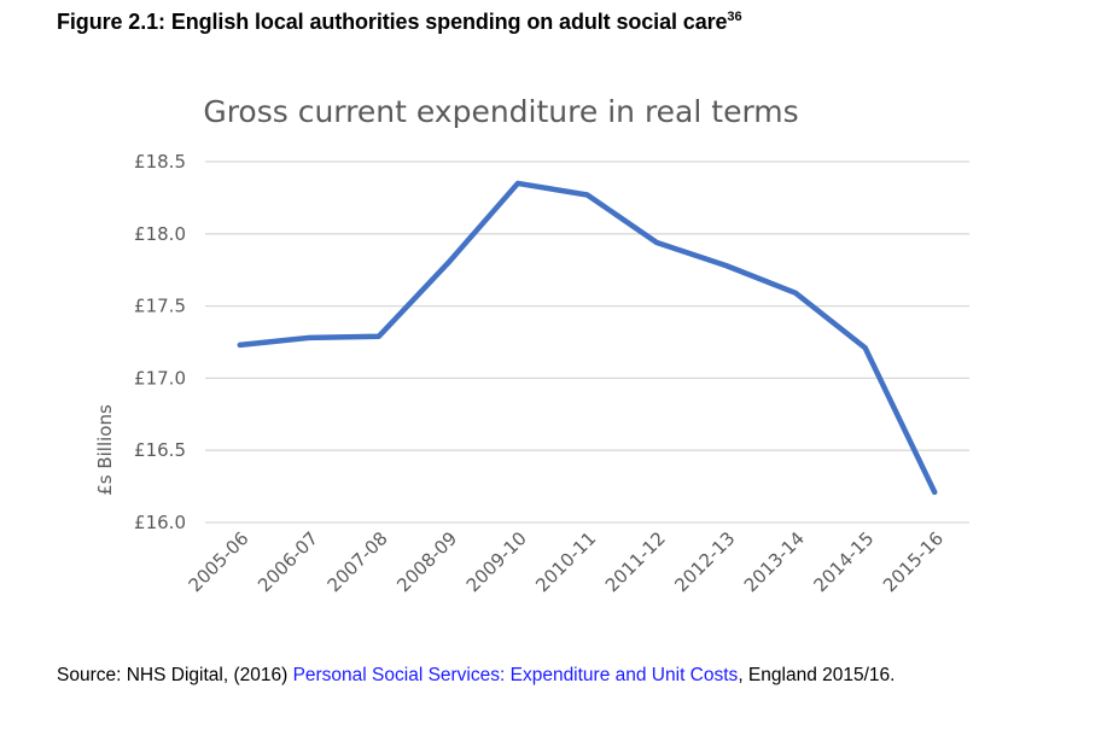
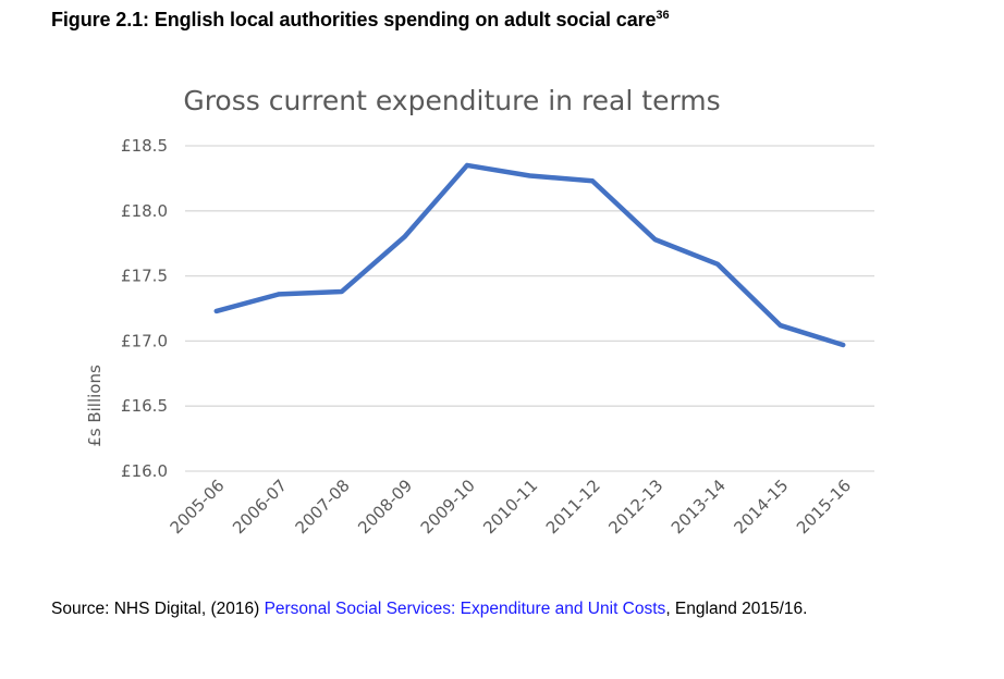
2006-07: £17.28 -> £17.36
2007-08: £17.29 -> £17.38
2011-12: £17.94 -> £18.23
2014-15: £17.21 -> £17.12
2015-16: £16.21 -> £16.97
